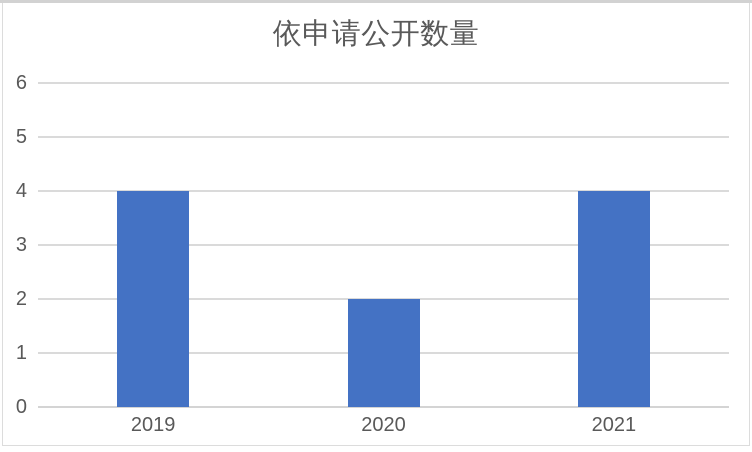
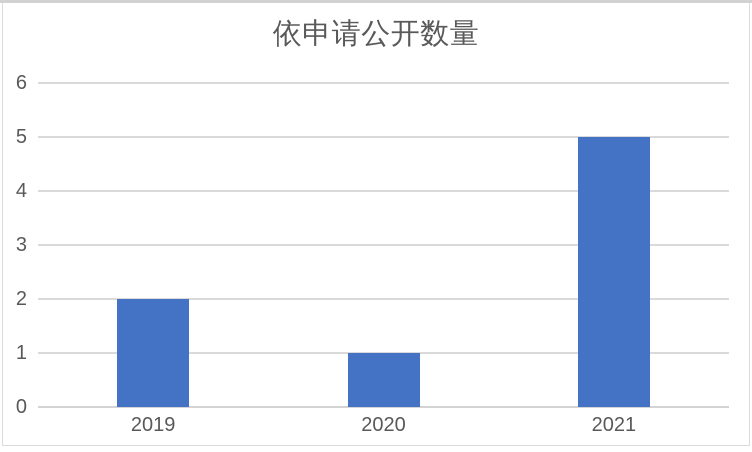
2019: 4 -> 2
2020: 2 -> 1
2021: 4 -> 5
